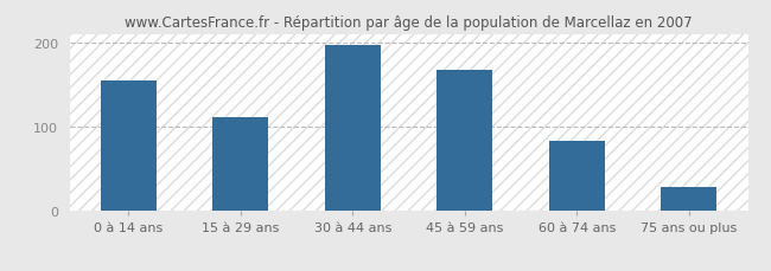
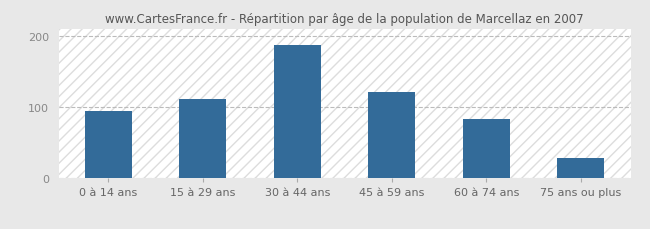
0 à 14 ans: 155 -> 94
30 à 44 ans: 197 -> 188
45 à 59 ans: 168 -> 122
